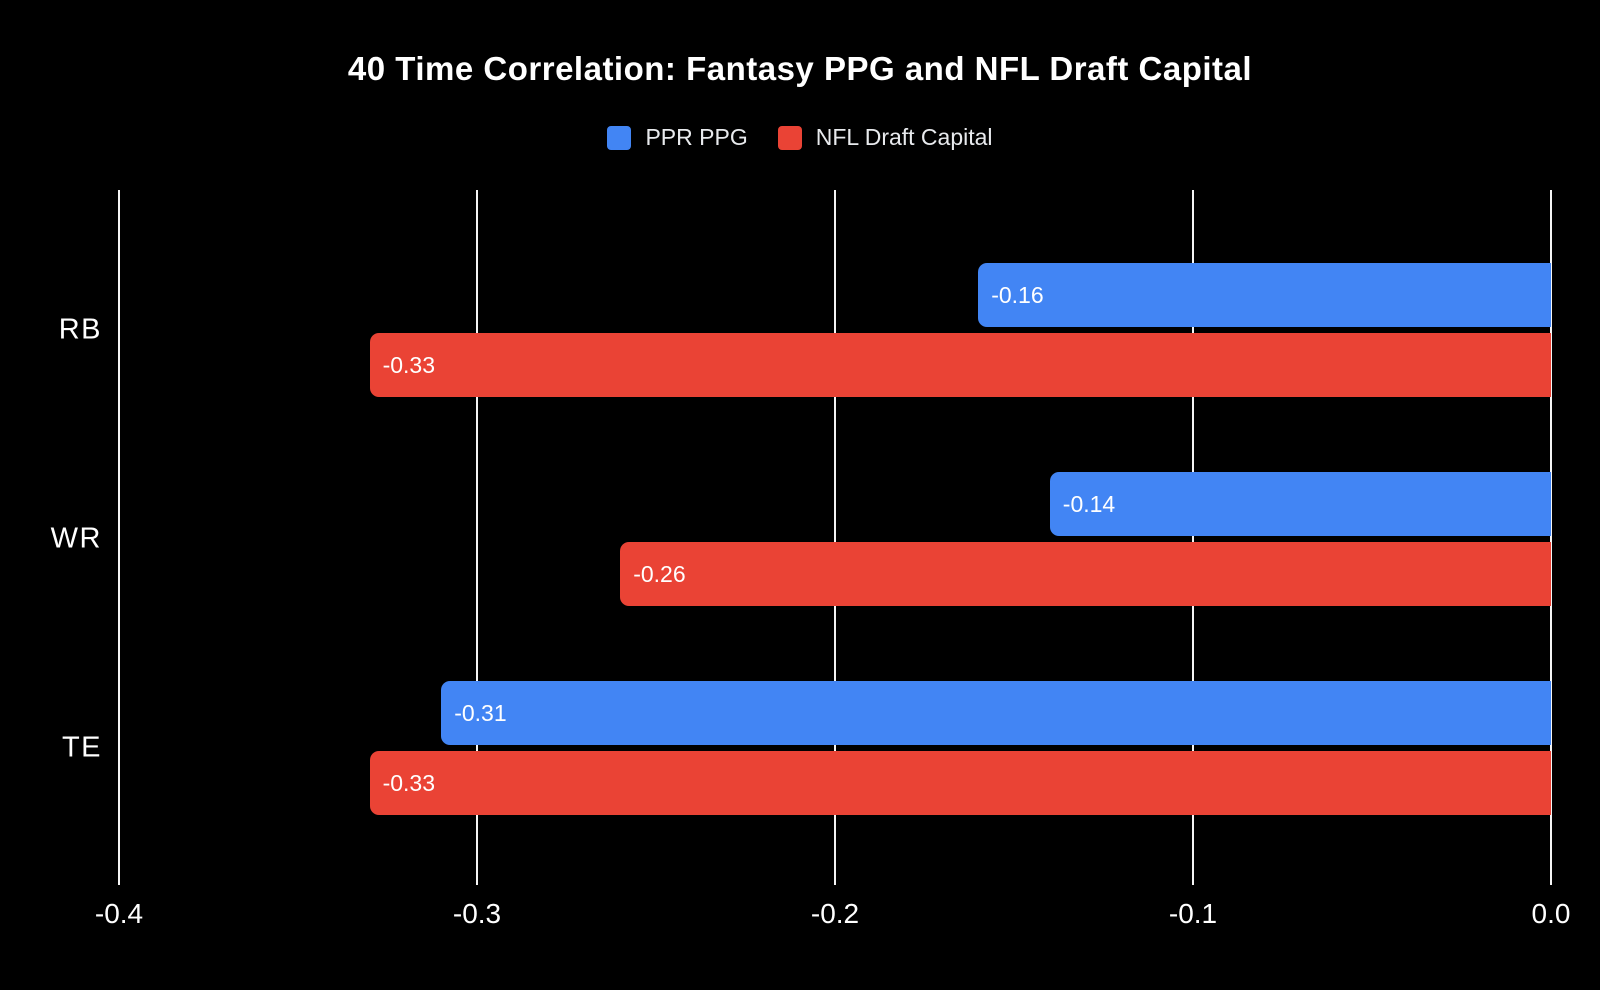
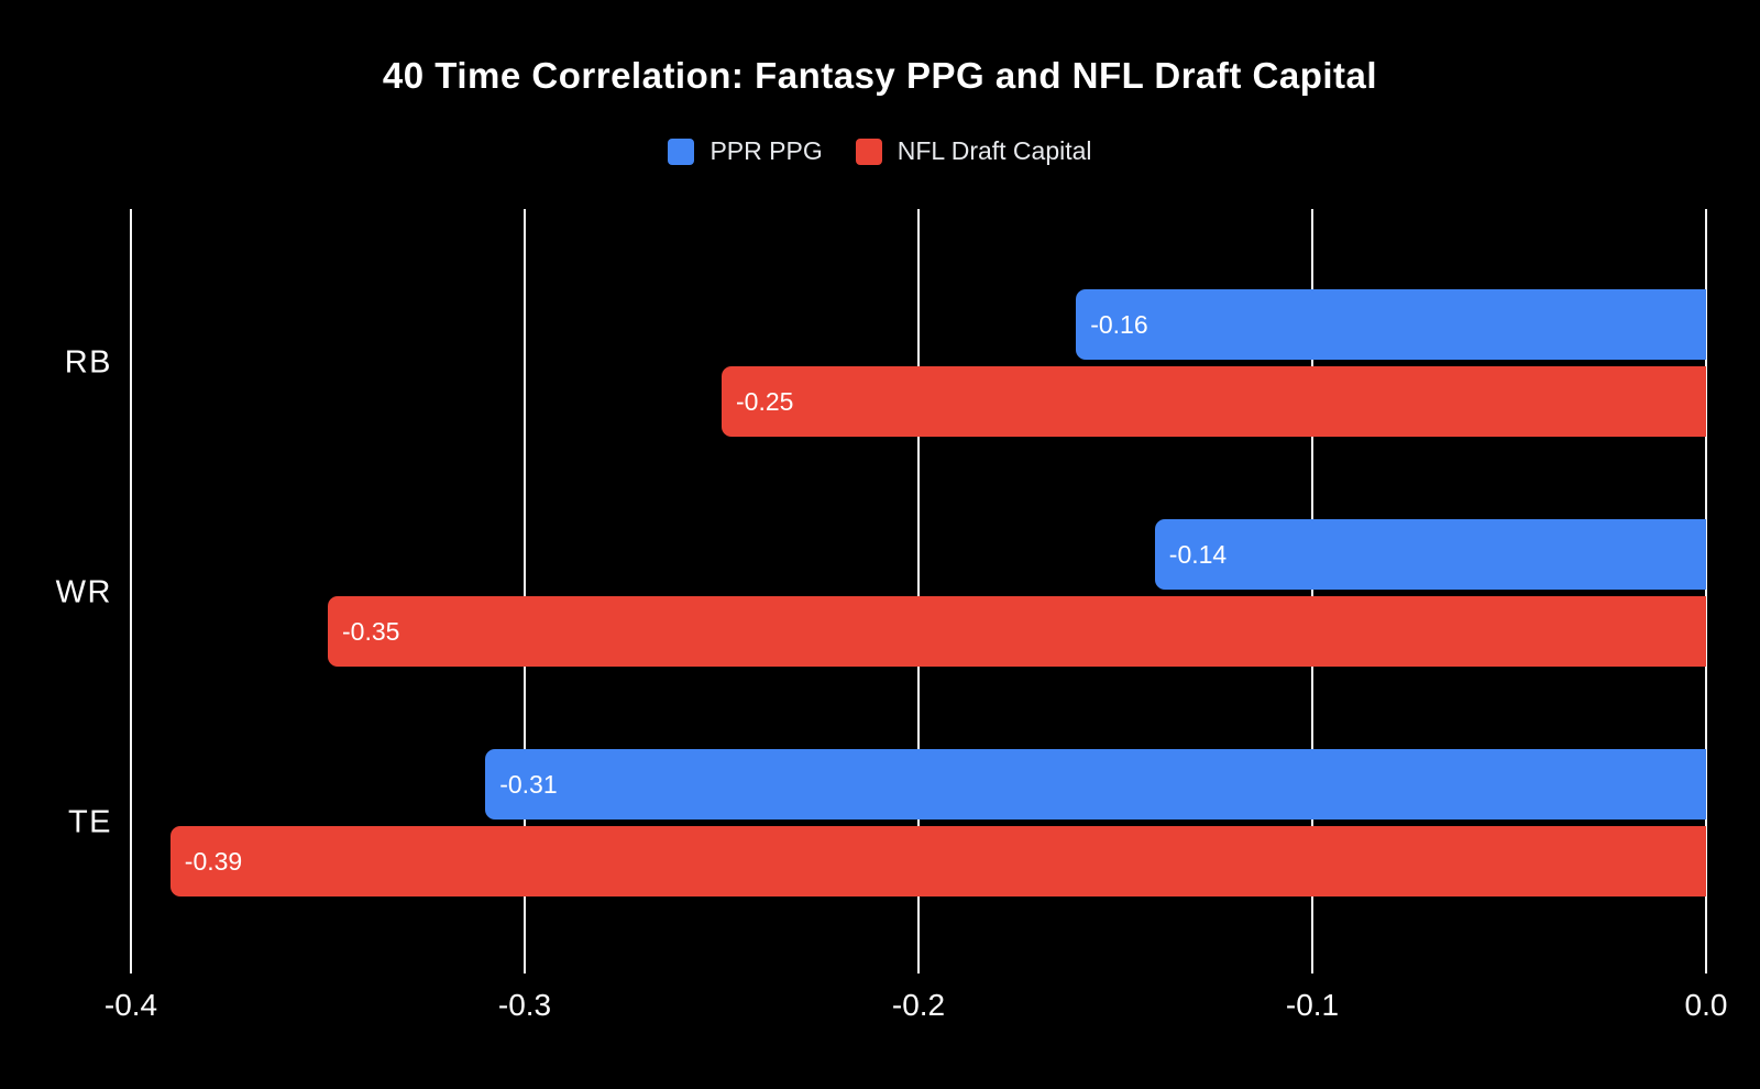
NFL Draft Capital/RB: -0.33 -> -0.25
NFL Draft Capital/WR: -0.26 -> -0.35
NFL Draft Capital/TE: -0.33 -> -0.39
